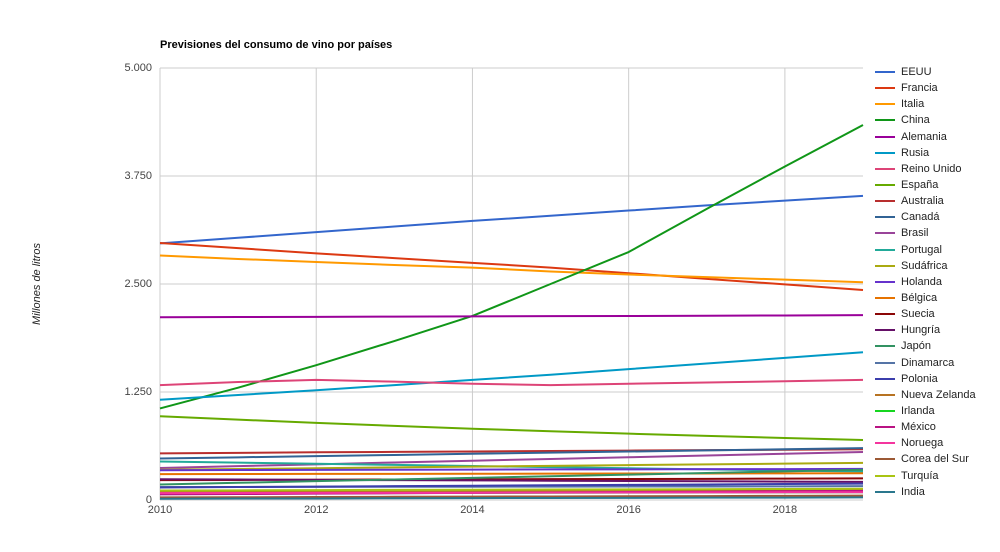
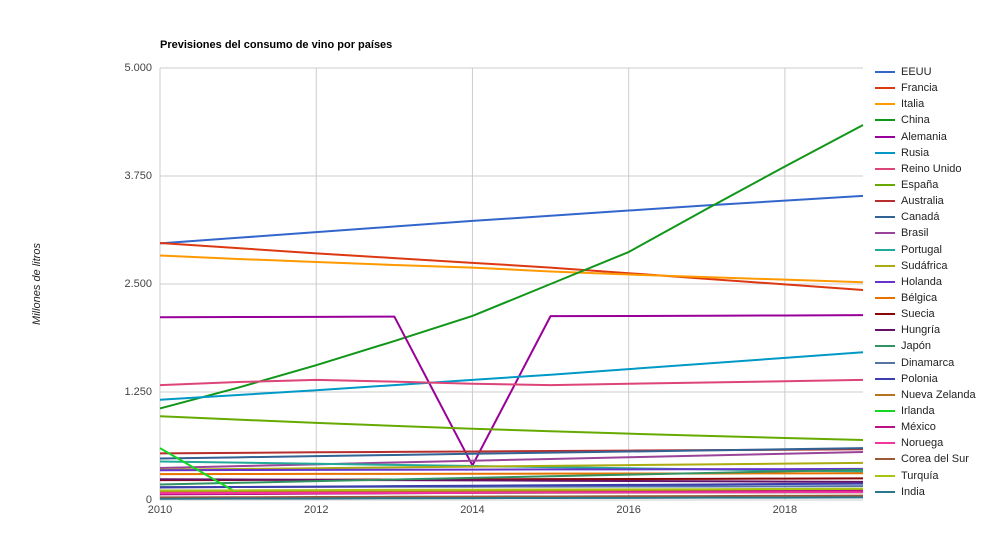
Irlanda/2010: 100 -> 600
Alemania/2014: 2100 -> 400
